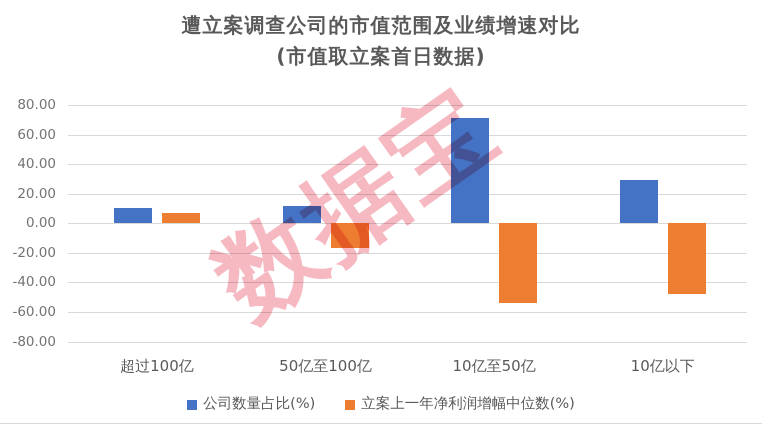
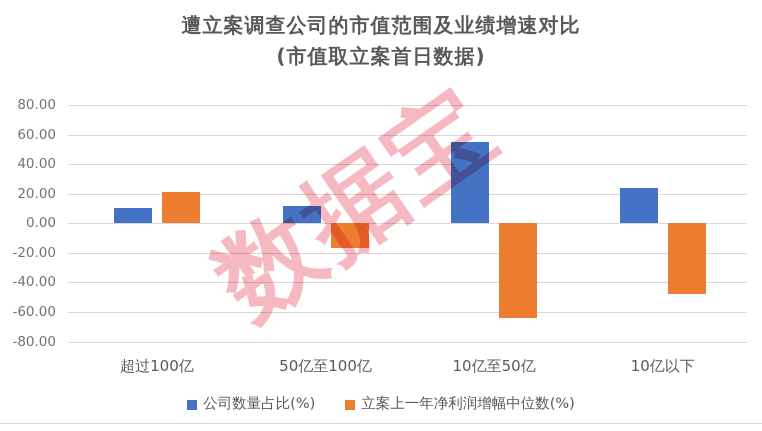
立案上一年净利润增幅中位数(%)/超过100亿: 7 -> 21
公司数量占比(%)/10亿至50亿: 71 -> 55
立案上一年净利润增幅中位数(%)/10亿至50亿: -54 -> -64
公司数量占比(%)/10亿以下: 29 -> 24
